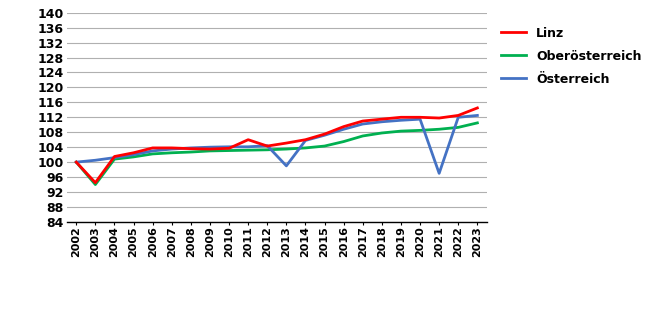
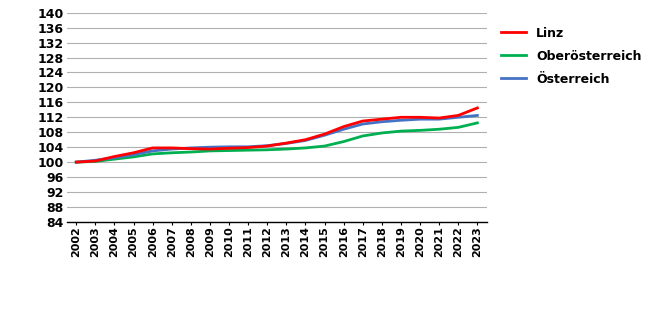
Linz/2003: 94.5 -> 100.3
Oberösterreich/2003: 94.0 -> 100.2
Linz/2011: 106.0 -> 103.9
Österreich/2013: 99.0 -> 105.0
Österreich/2021: 97.0 -> 111.5
